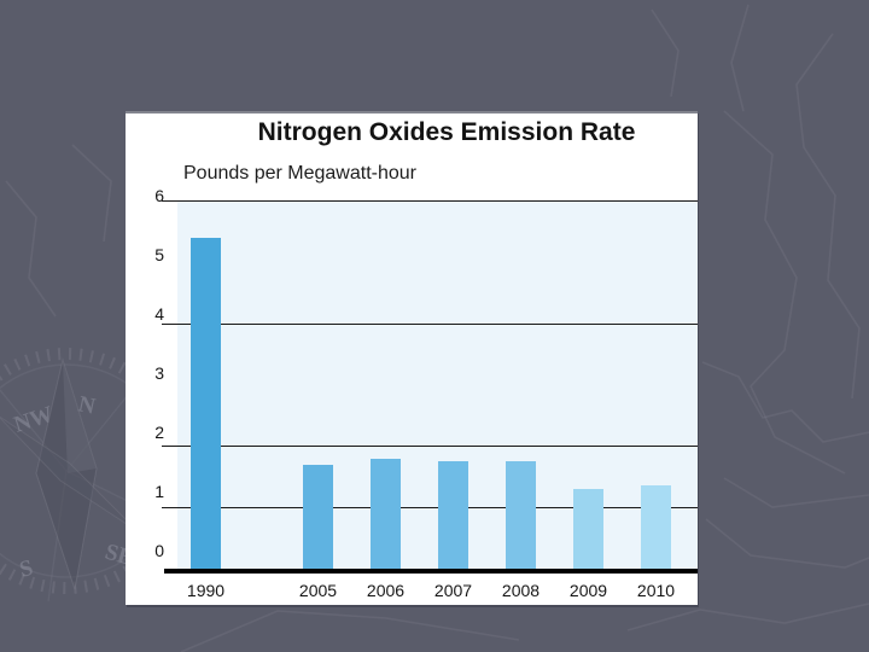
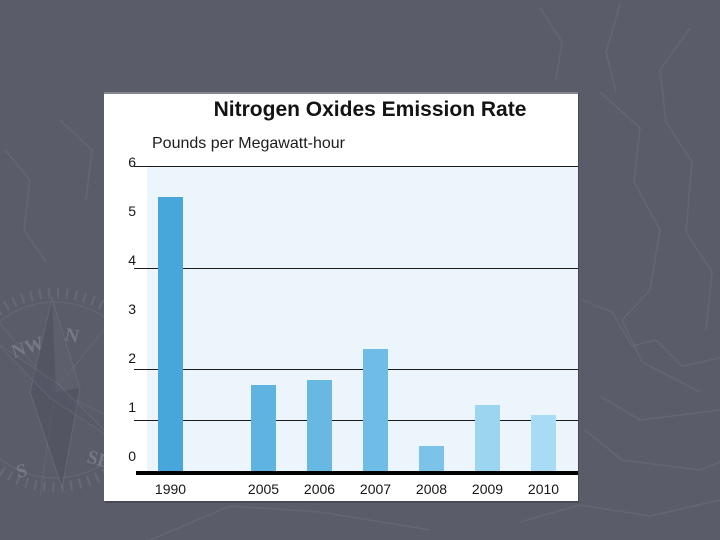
2007: 1.8 -> 2.4
2008: 1.8 -> 0.5
2010: 1.4 -> 1.1
